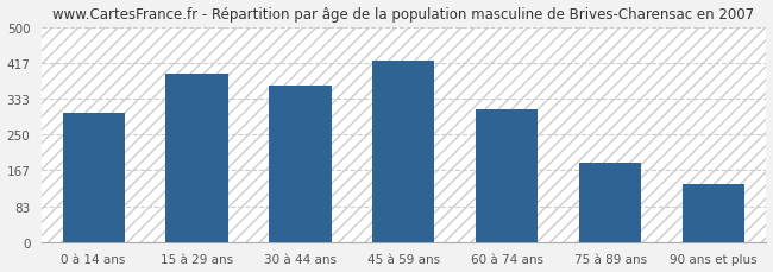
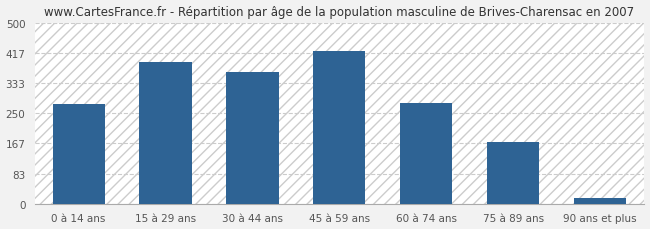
0 à 14 ans: 300 -> 275
60 à 74 ans: 310 -> 278
75 à 89 ans: 185 -> 170
90 ans et plus: 135 -> 15
